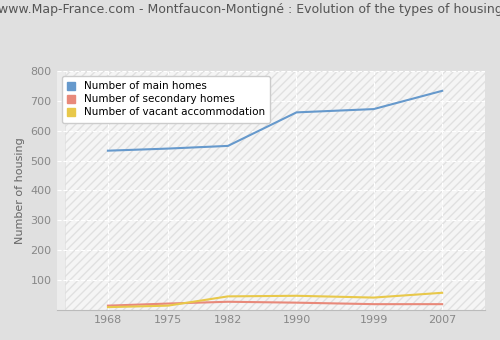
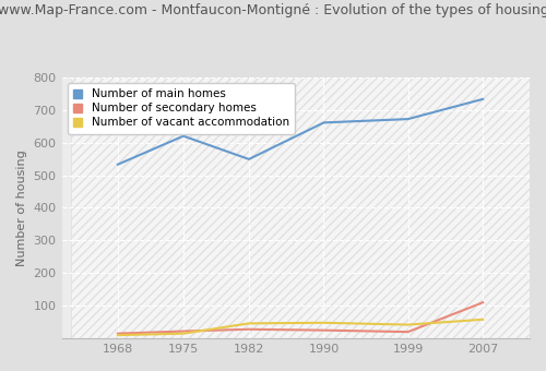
Number of main homes/1975: 540 -> 620
Number of secondary homes/2007: 20 -> 110
